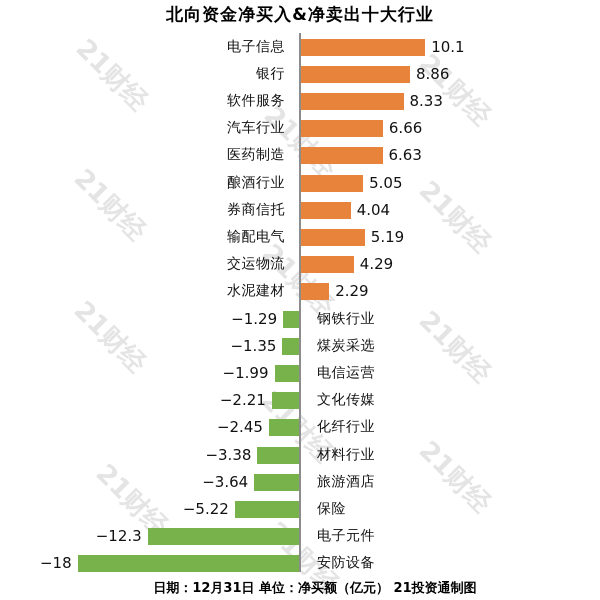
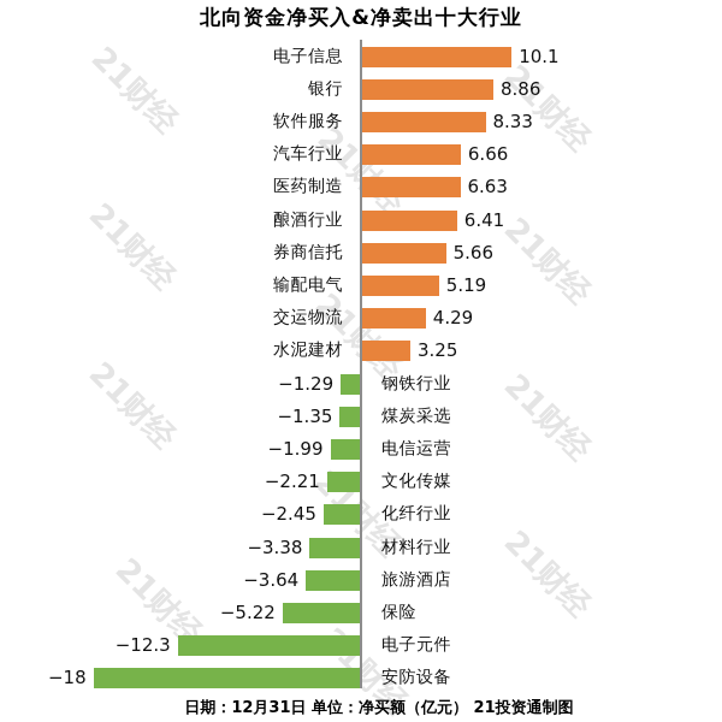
酿酒行业: 5.05 -> 6.41
券商信托: 4.04 -> 5.66
水泥建材: 2.29 -> 3.25
